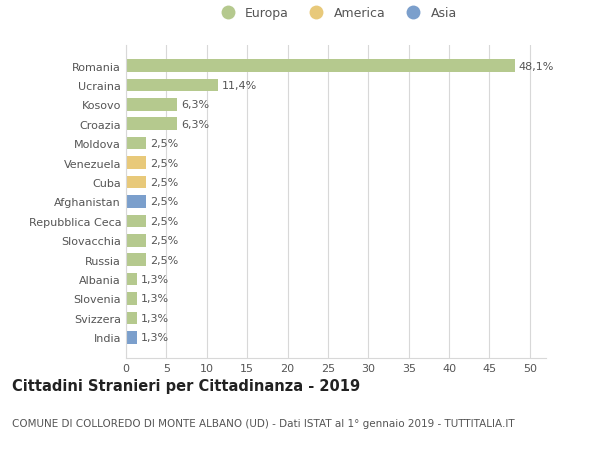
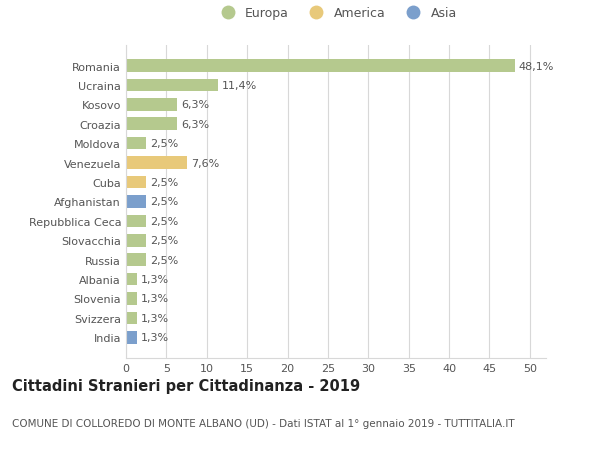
Venezuela: 2,5% -> 7,6%
